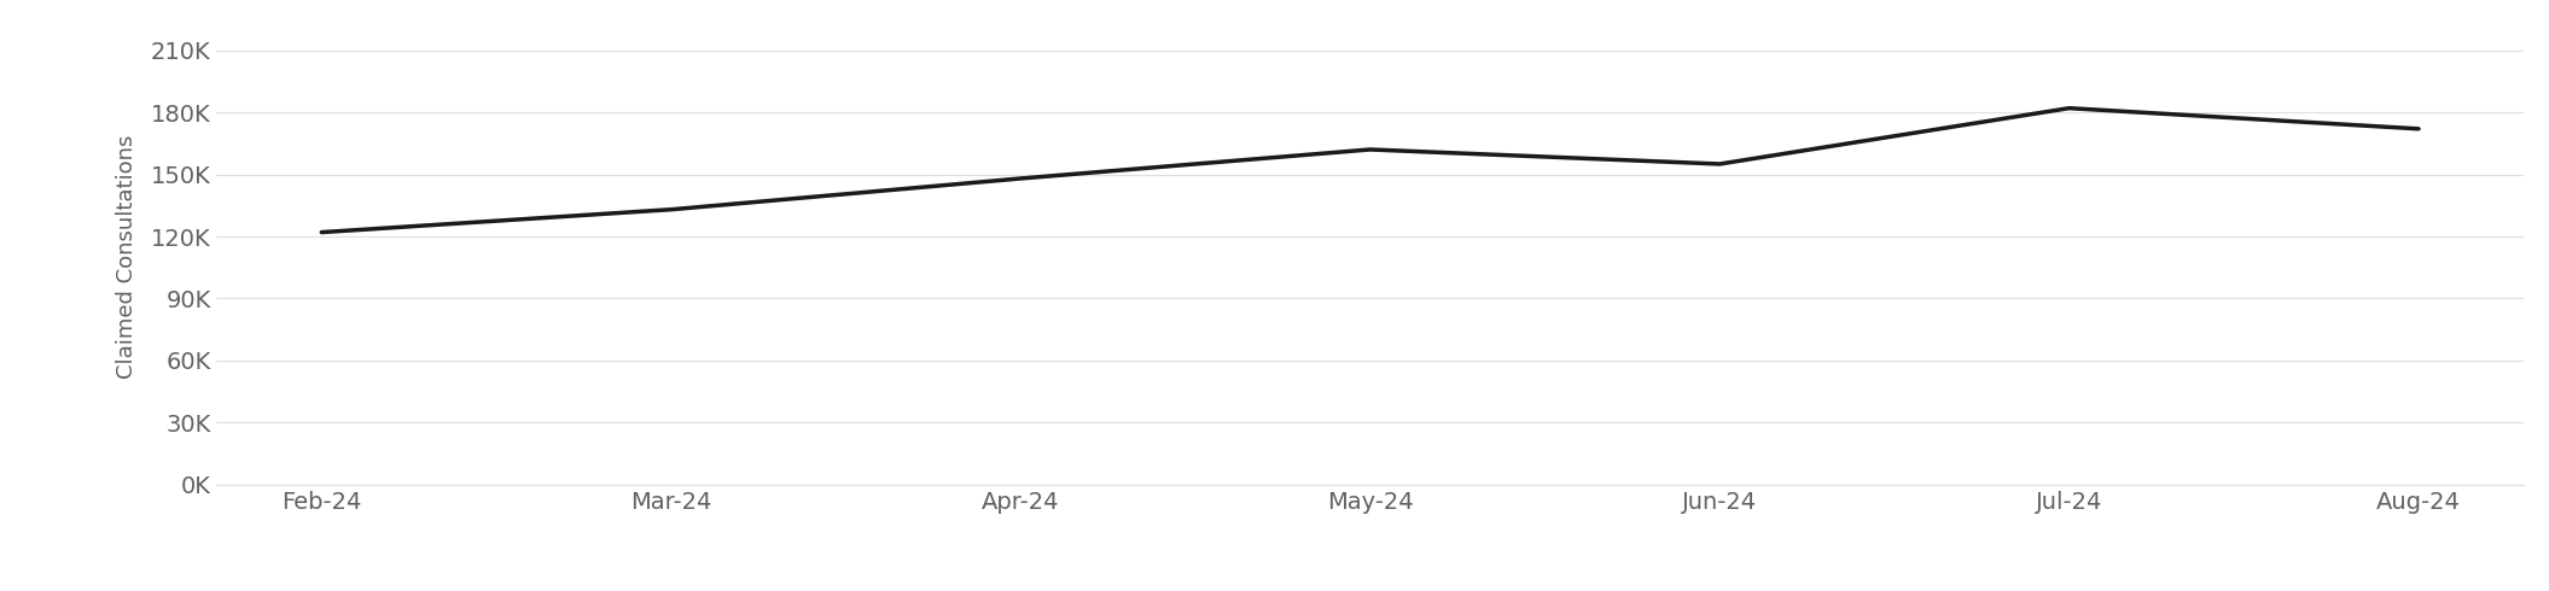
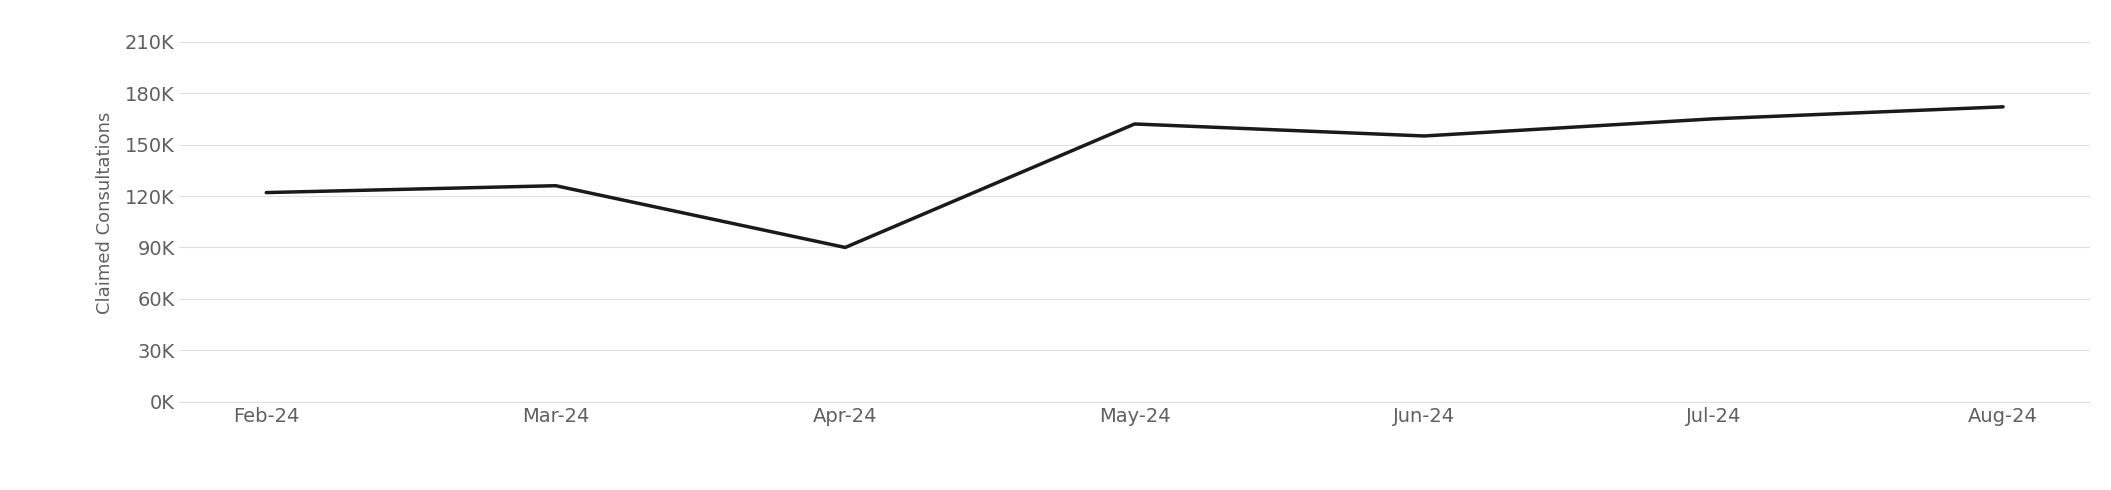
Mar-24: 133K -> 126K
Apr-24: 148K -> 90K
Jul-24: 182K -> 165K
